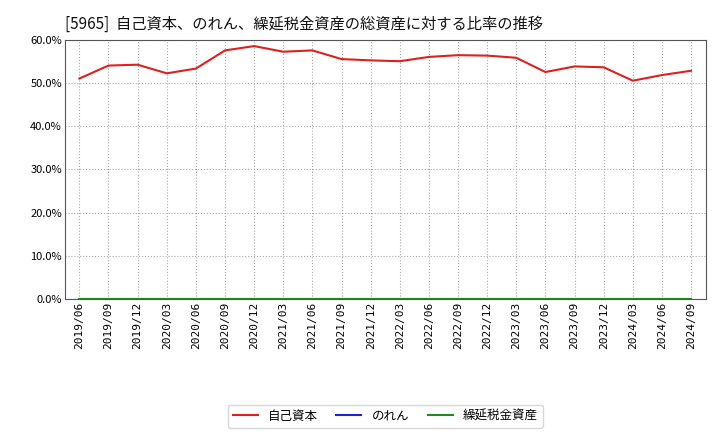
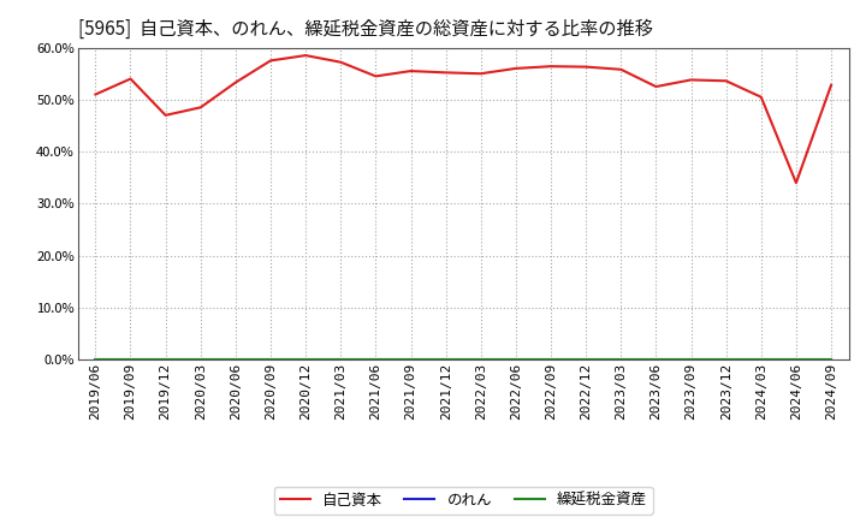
自己資本/2019/12: 54.2% -> 47.0%
自己資本/2020/03: 52.2% -> 48.5%
自己資本/2021/06: 57.5% -> 54.5%
自己資本/2024/06: 51.8% -> 34.0%
